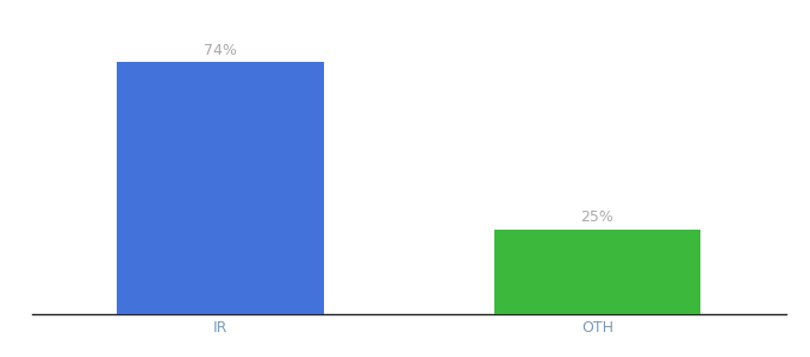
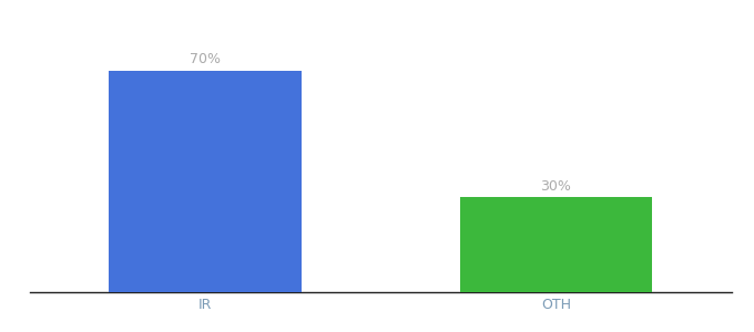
IR: 74% -> 70%
OTH: 25% -> 30%
